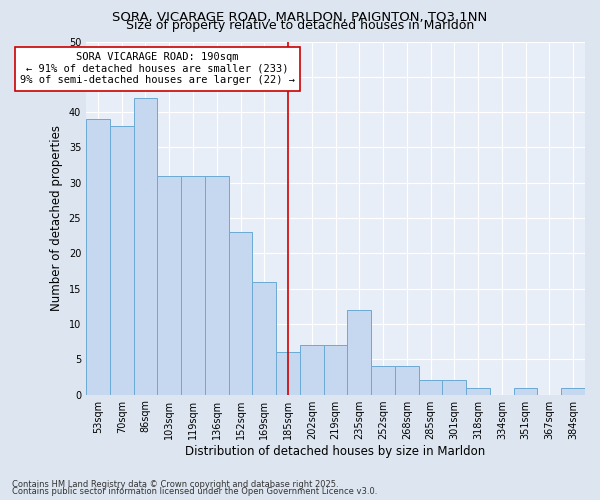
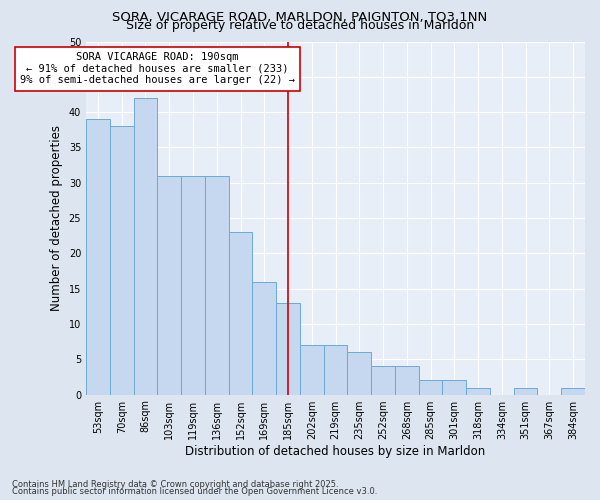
185sqm: 6 -> 13
235sqm: 12 -> 6
